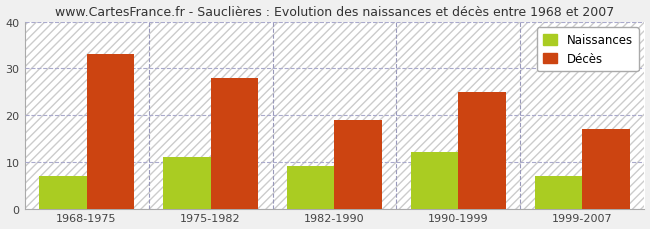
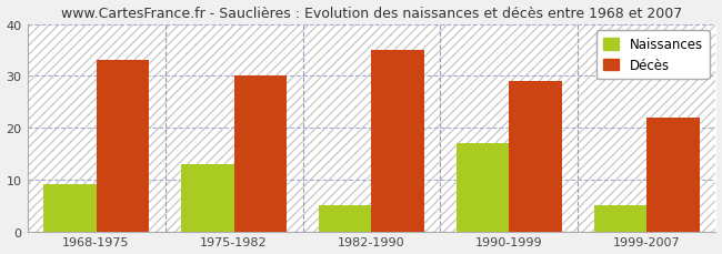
Naissances/1968-1975: 7 -> 9
Naissances/1975-1982: 11 -> 13
Décès/1975-1982: 28 -> 30
Naissances/1982-1990: 9 -> 5
Décès/1982-1990: 19 -> 35
Naissances/1990-1999: 12 -> 17
Décès/1990-1999: 25 -> 29
Naissances/1999-2007: 7 -> 5
Décès/1999-2007: 17 -> 22
